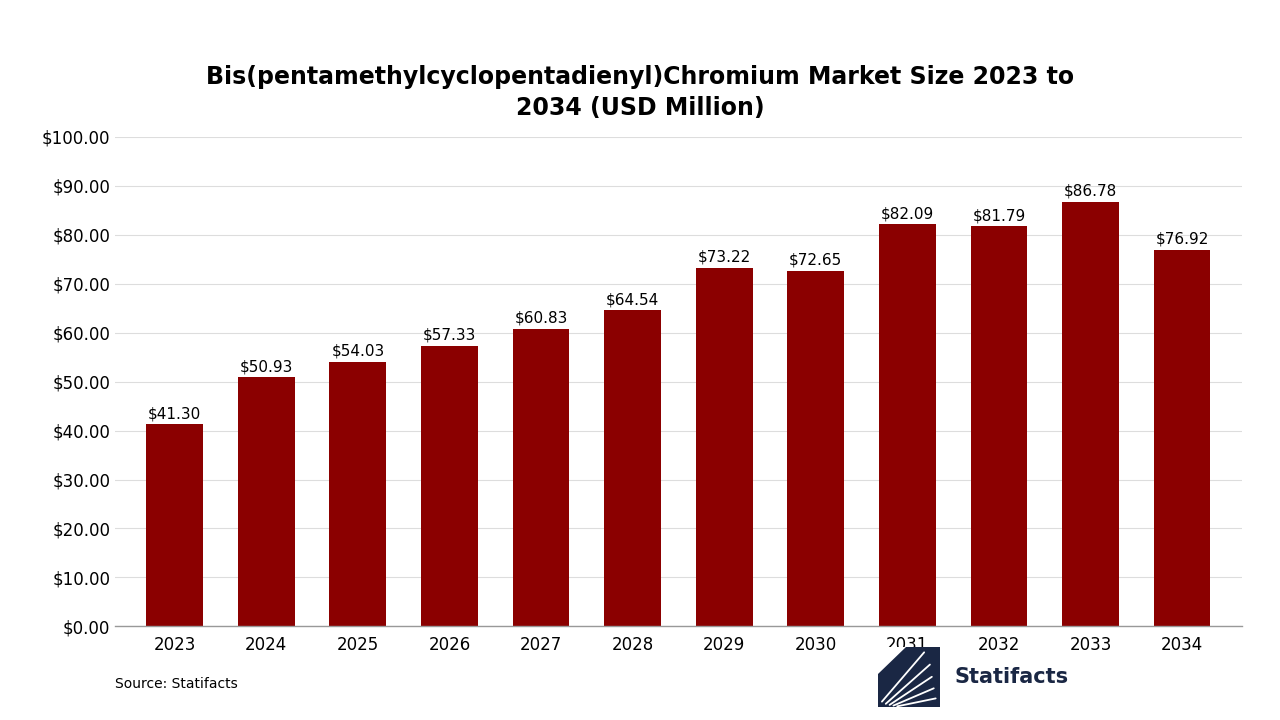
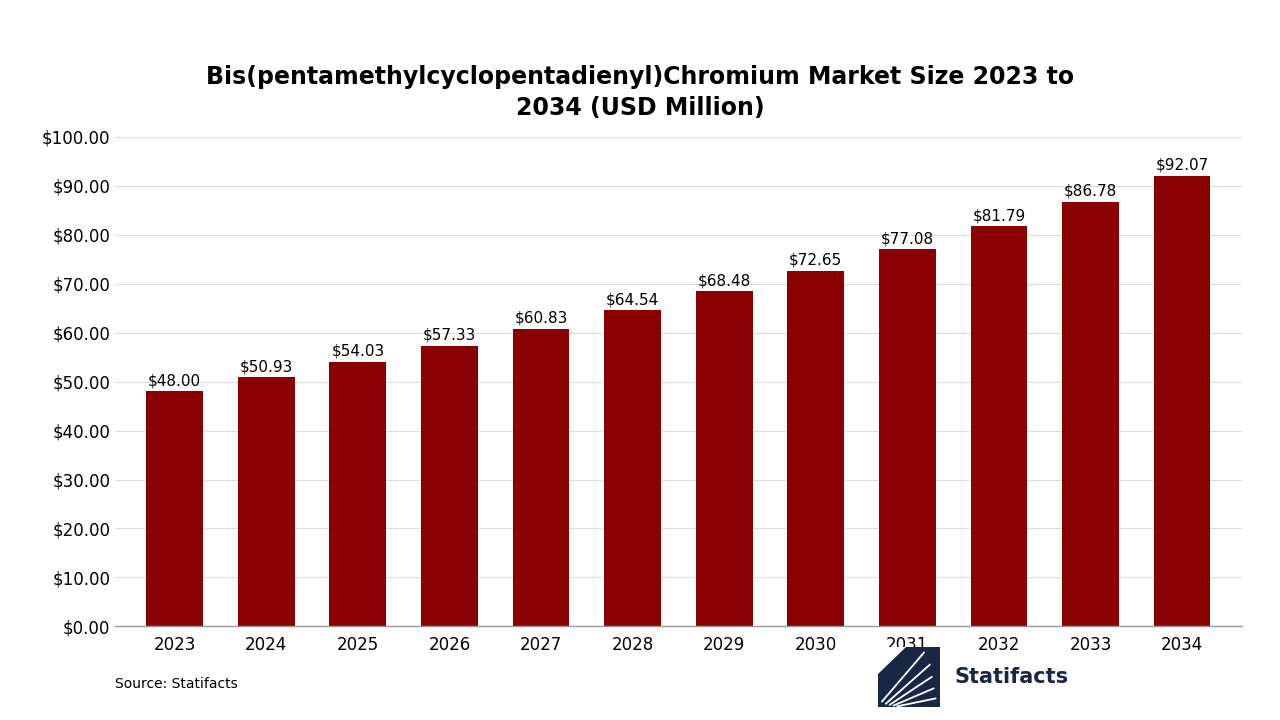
2023: $41.30 -> $48.00
2029: $73.22 -> $68.48
2031: $82.09 -> $77.08
2034: $76.92 -> $92.07
